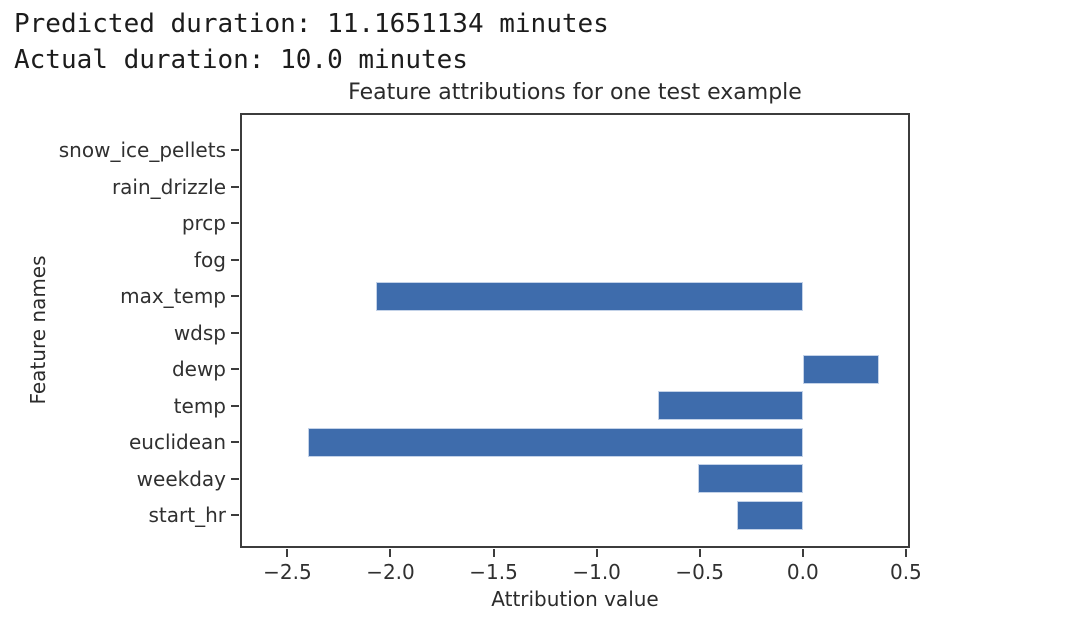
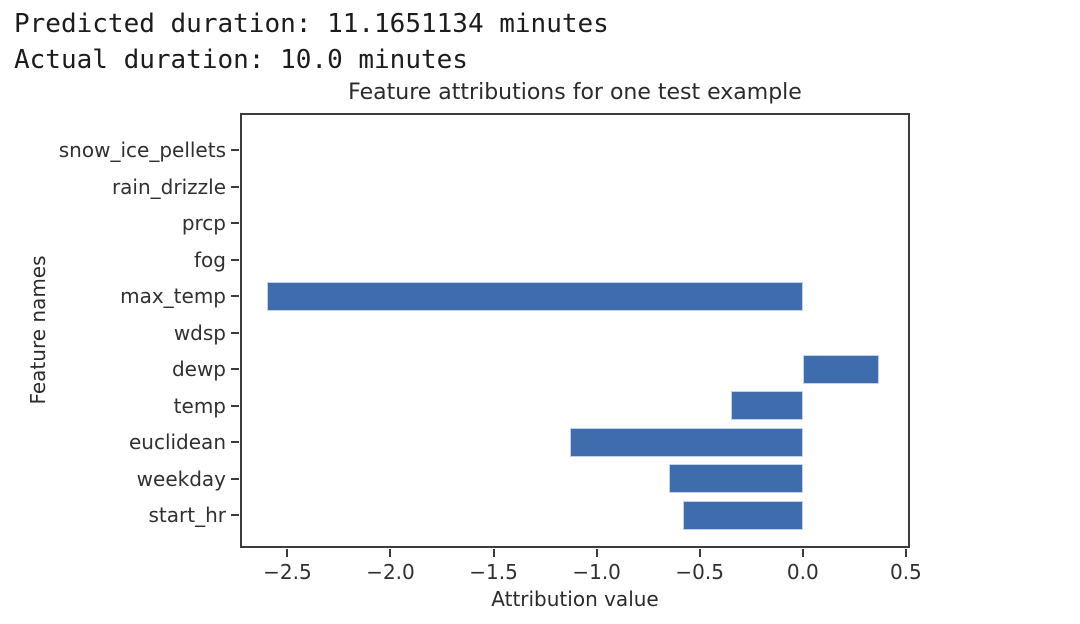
max_temp: -2.07 -> -2.60
temp: -0.70 -> -0.35
euclidean: -2.40 -> -1.13
weekday: -0.51 -> -0.65
start_hr: -0.32 -> -0.58
